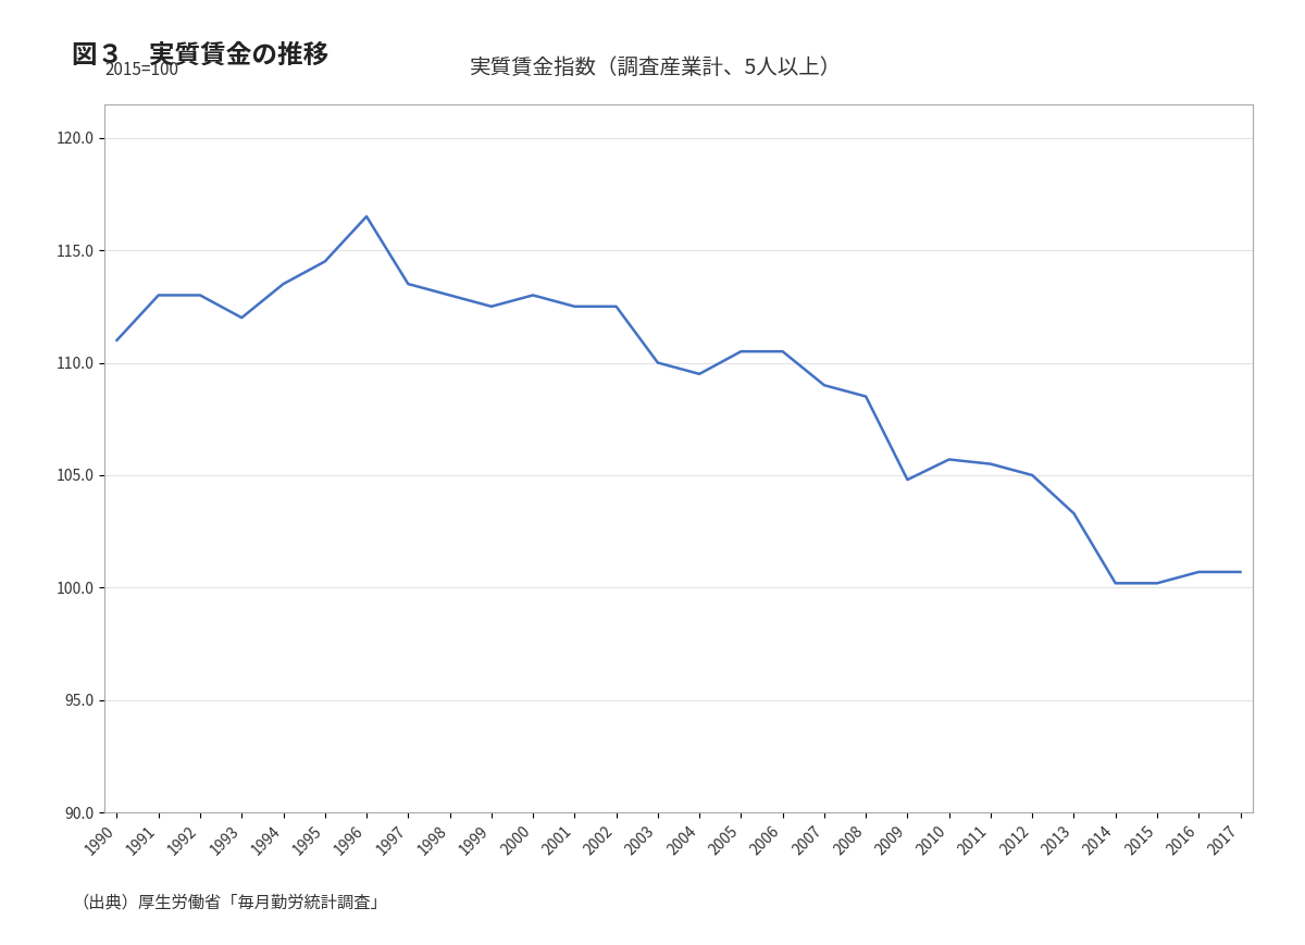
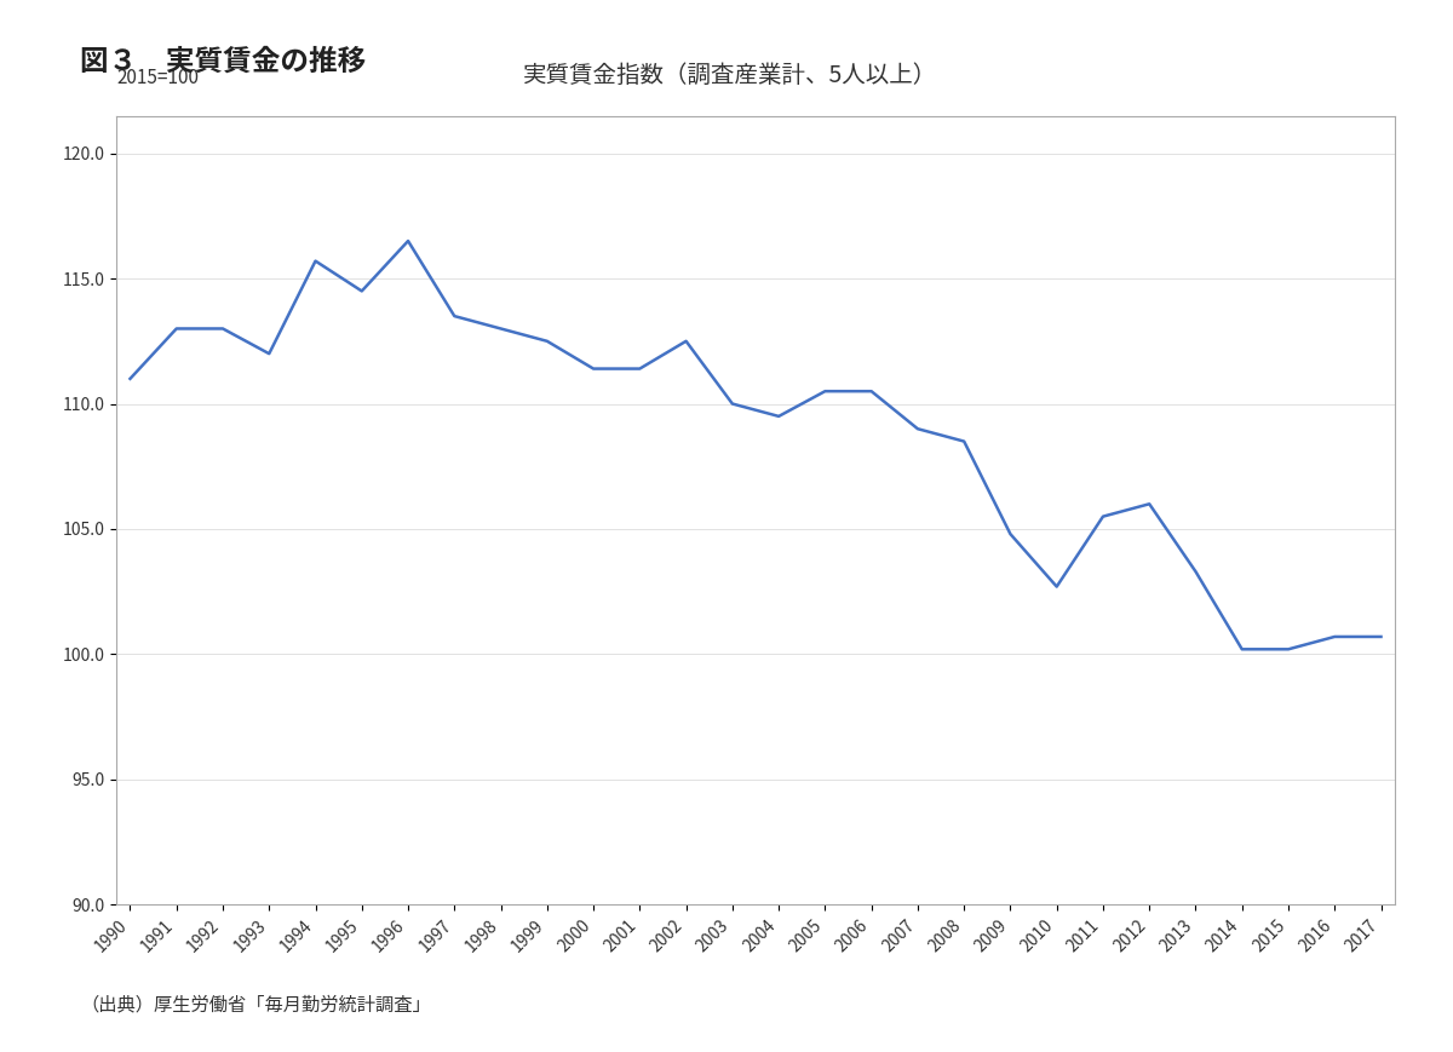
1994: 113.5 -> 115.7
2000: 113.0 -> 111.4
2001: 112.5 -> 111.4
2010: 105.7 -> 102.7
2012: 105.0 -> 106.0
